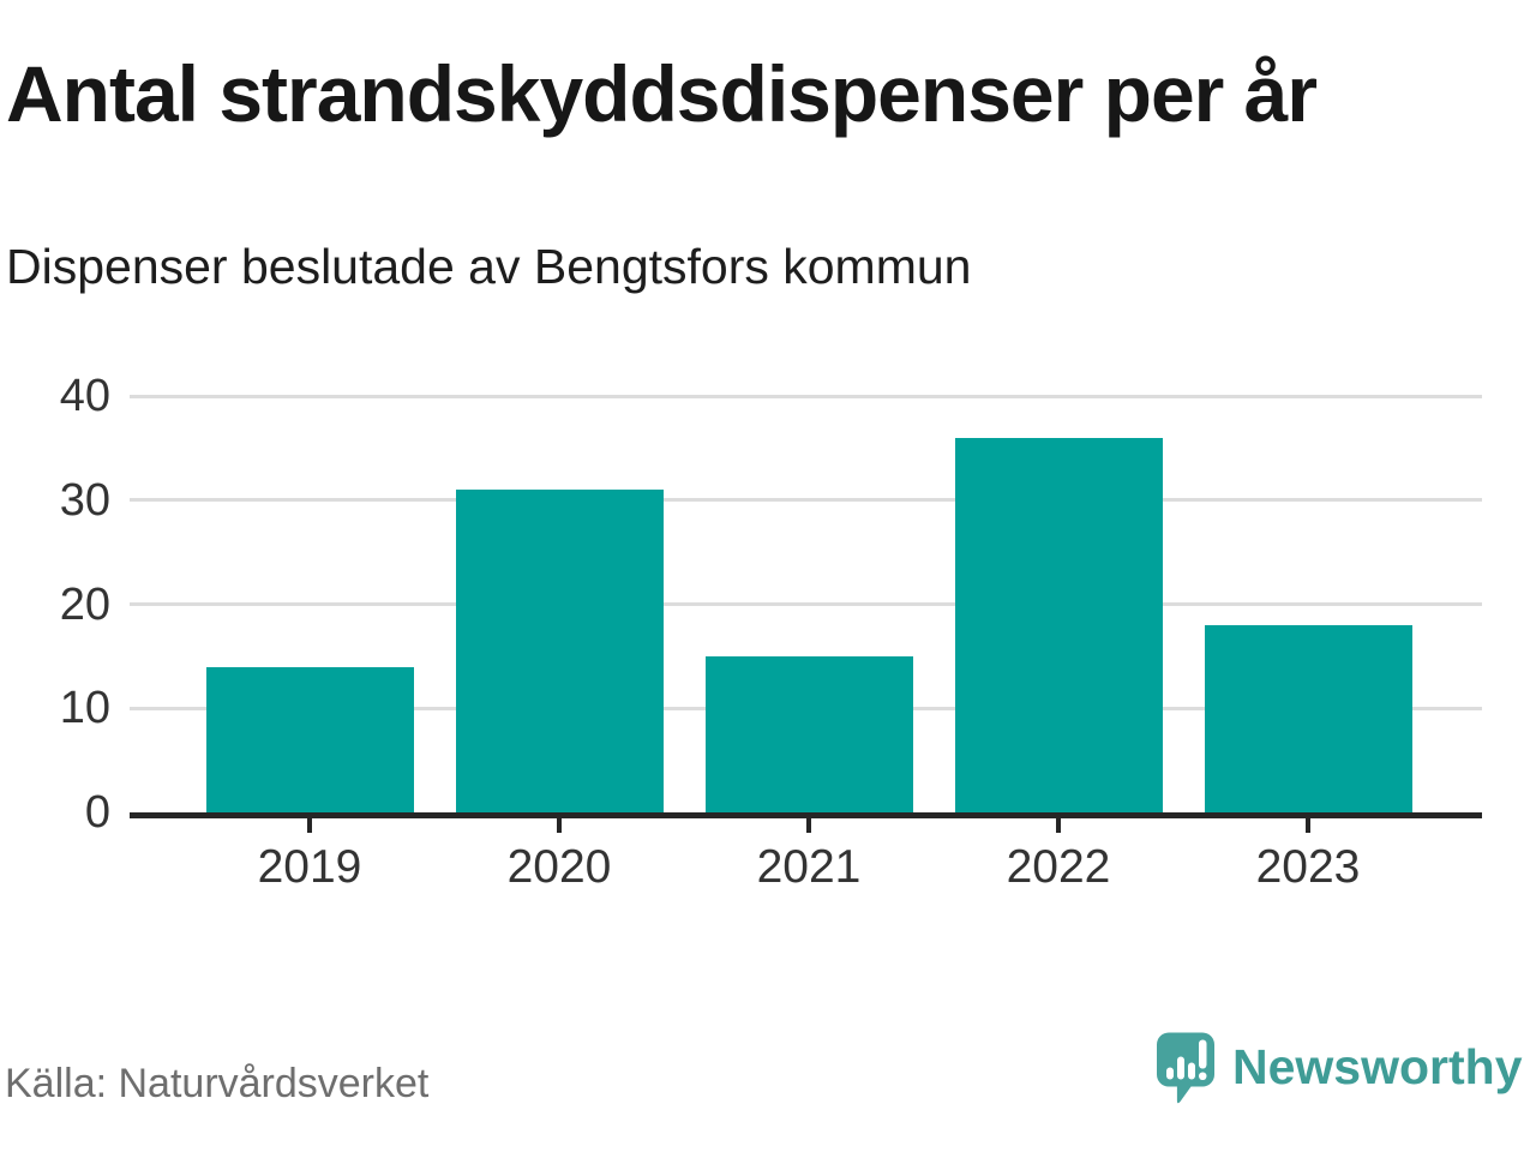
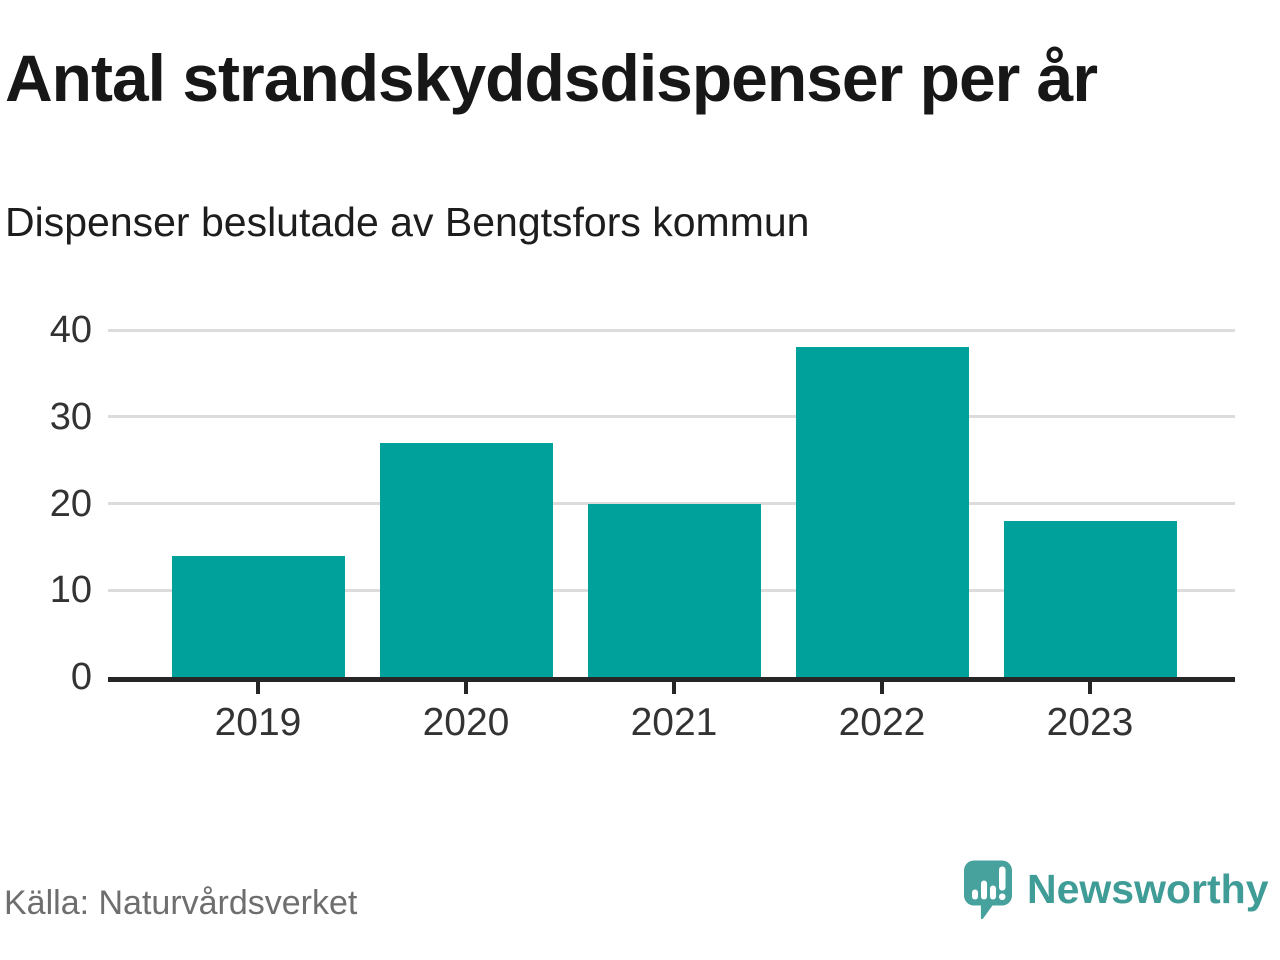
2020: 31 -> 27
2021: 15 -> 20
2022: 36 -> 38
